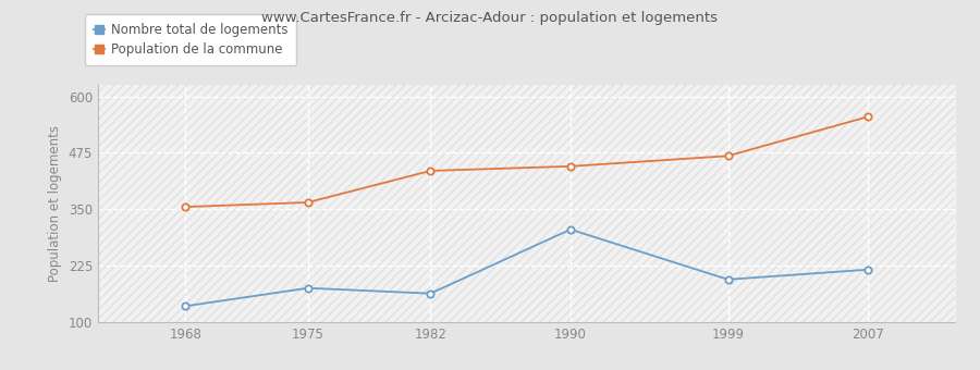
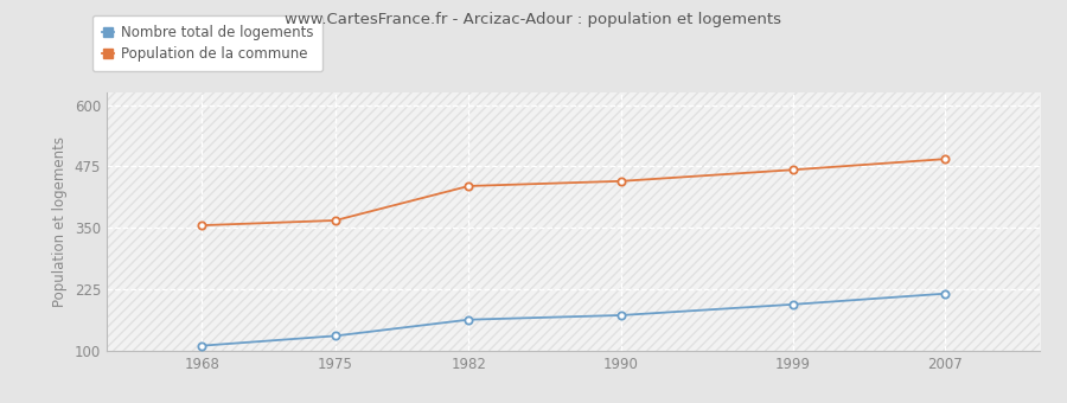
Nombre total de logements/1968: 135 -> 110
Nombre total de logements/1975: 175 -> 130
Nombre total de logements/1990: 305 -> 172
Population de la commune/2007: 555 -> 490
